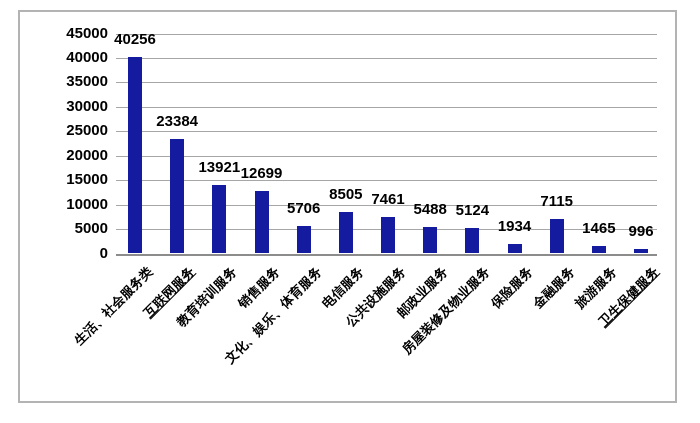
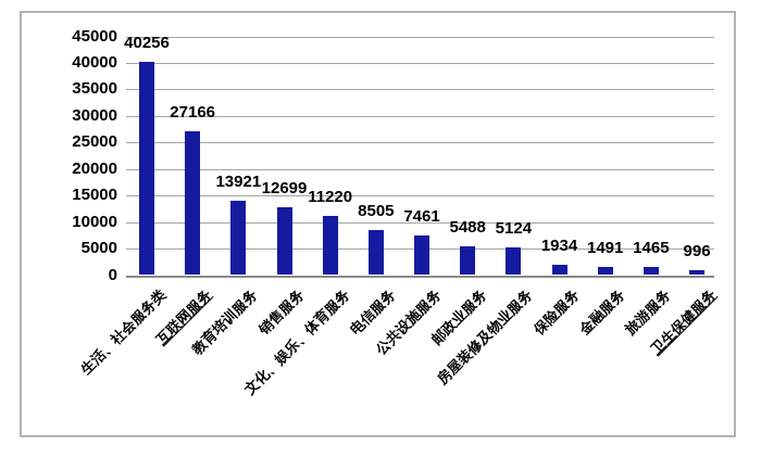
互联网服务: 23384 -> 27166
文化、娱乐、体育服务: 5706 -> 11220
金融服务: 7115 -> 1491
